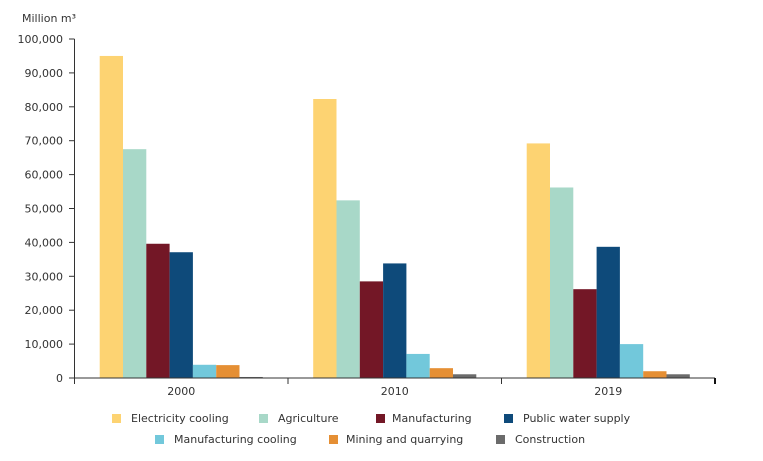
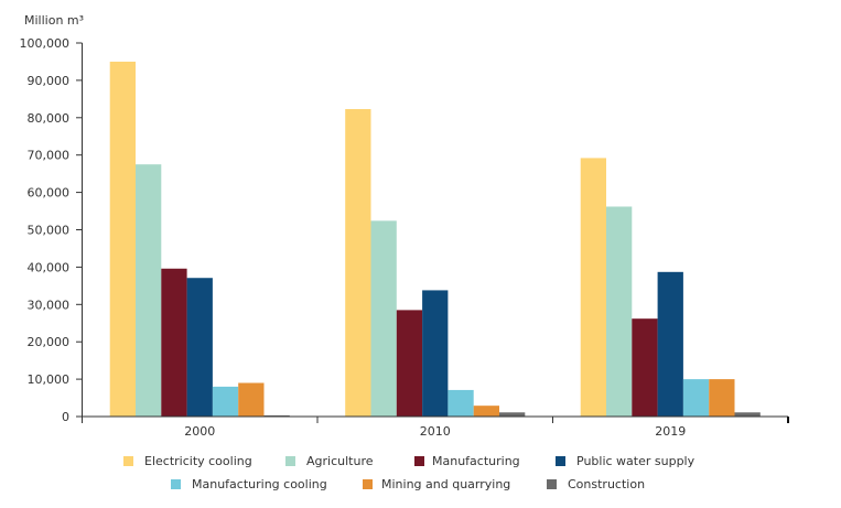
Manufacturing cooling/2000: 4000 -> 8000
Mining and quarrying/2000: 4000 -> 9000
Mining and quarrying/2019: 2000 -> 10000
